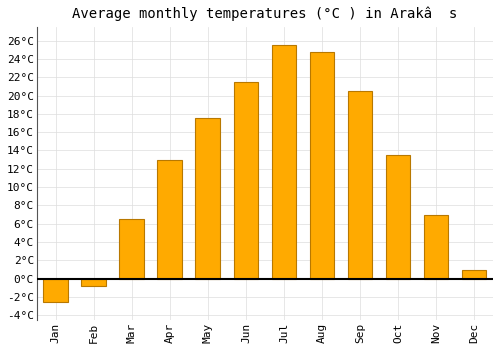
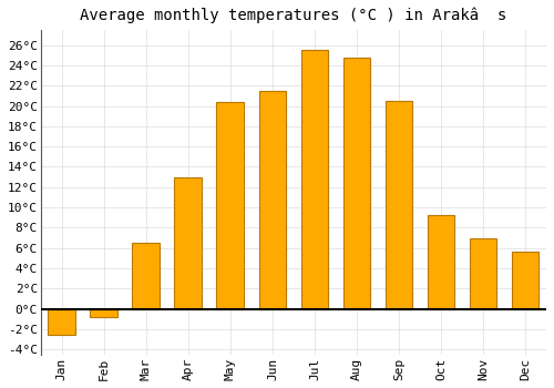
May: 17.5°C -> 20.4°C
Oct: 13.5°C -> 9.2°C
Dec: 1.0°C -> 5.6°C
